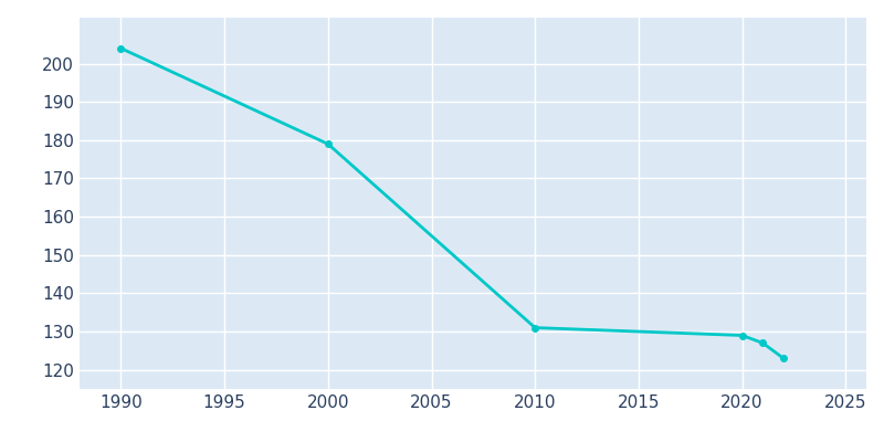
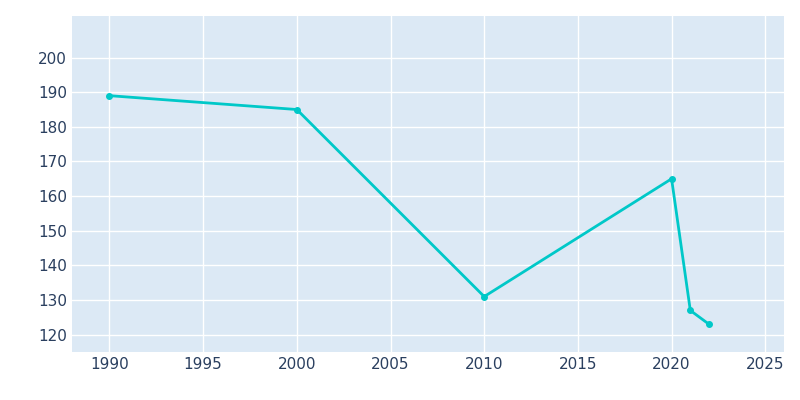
1990: 204 -> 189
2000: 179 -> 185
2020: 129 -> 165
